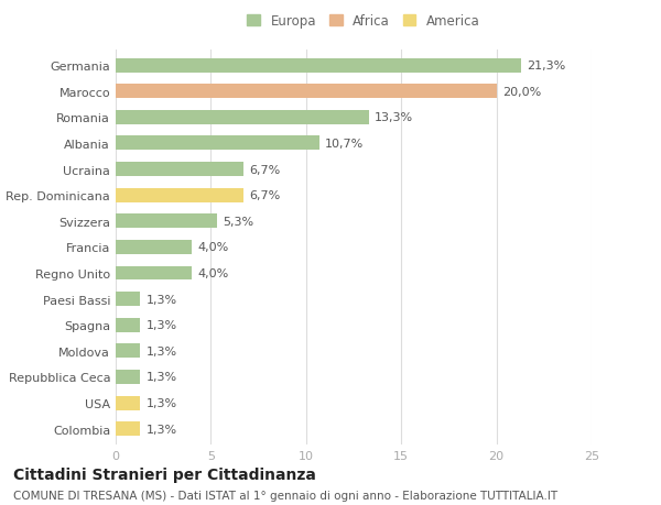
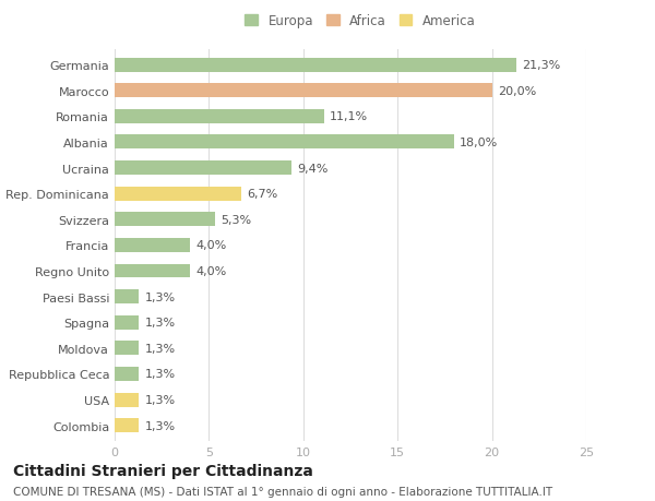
Romania: 13,3% -> 11,1%
Albania: 10,7% -> 18,0%
Ucraina: 6,7% -> 9,4%
